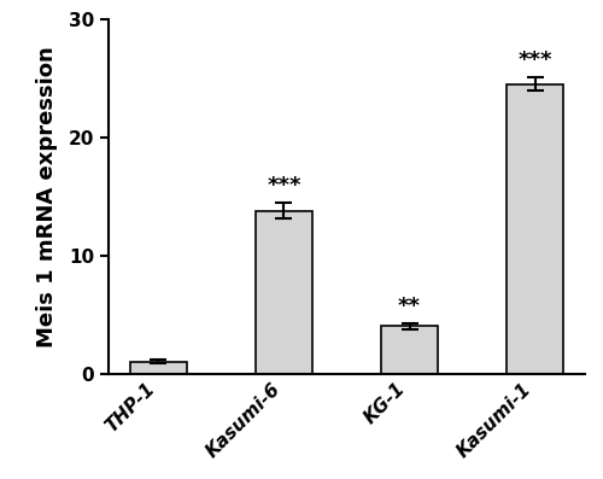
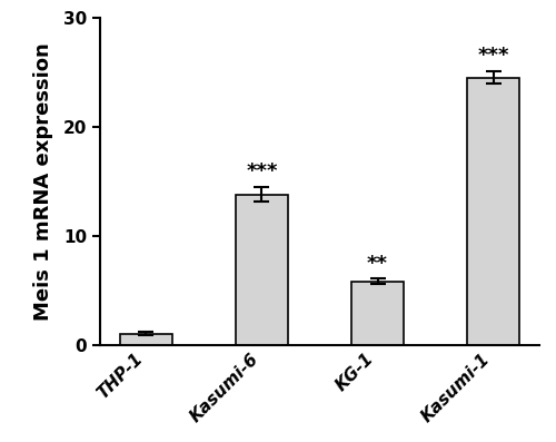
KG-1: 4.0 -> 5.8
